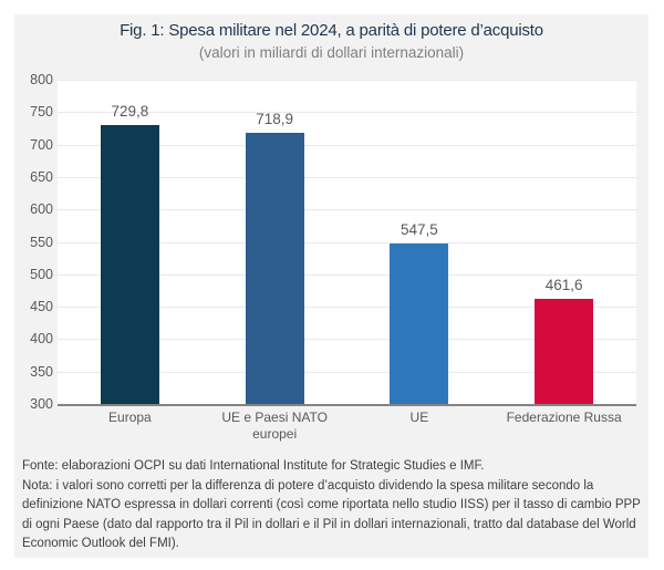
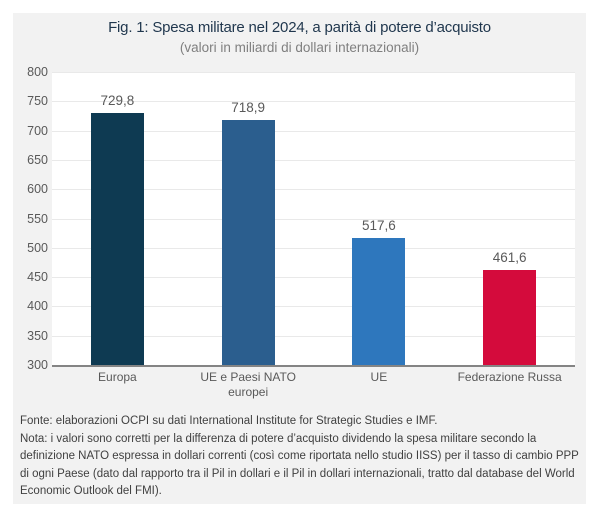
UE: 547,5 -> 517,6
